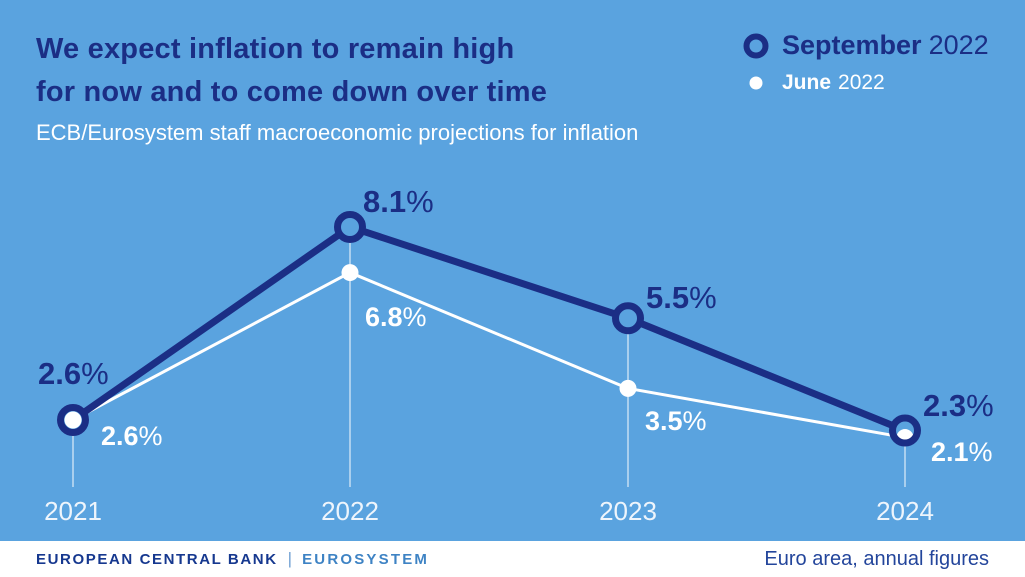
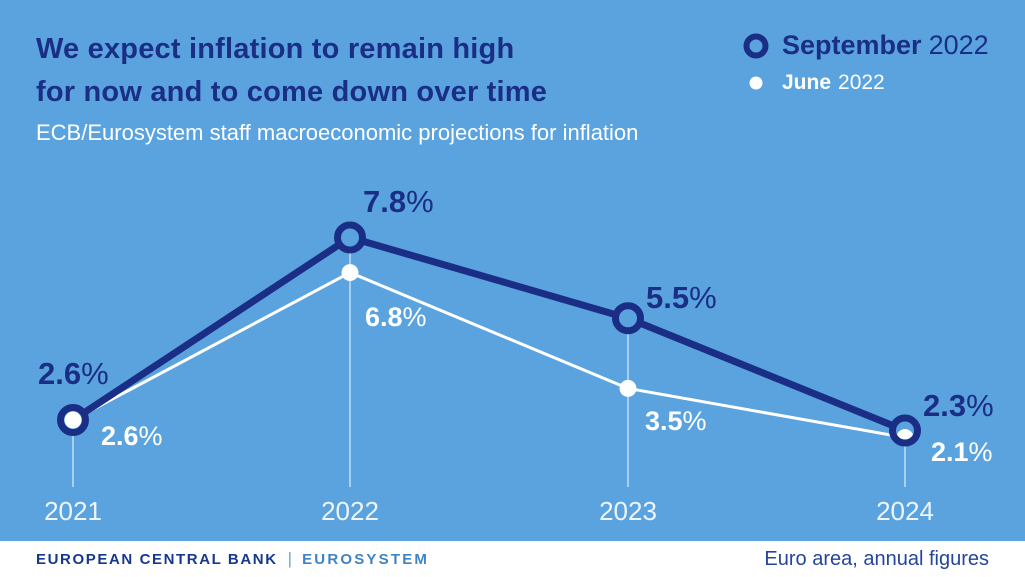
September 2022/2022: 8.1 -> 7.8
